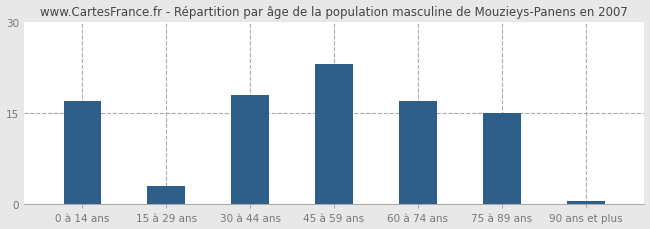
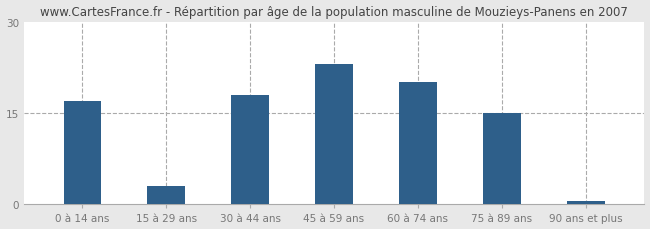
60 à 74 ans: 17.0 -> 20.0
